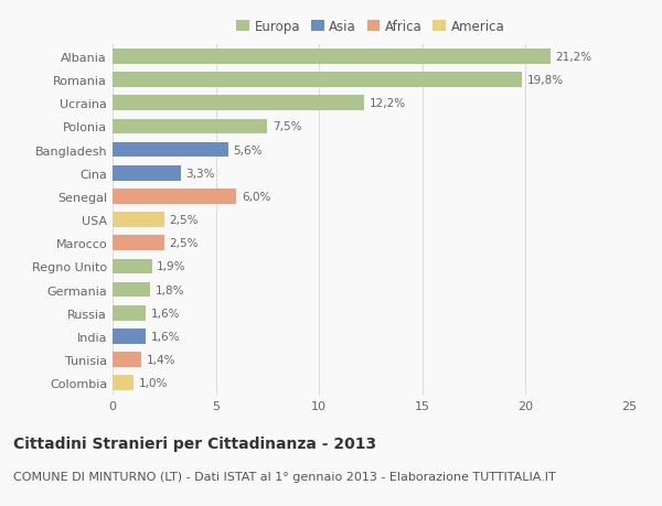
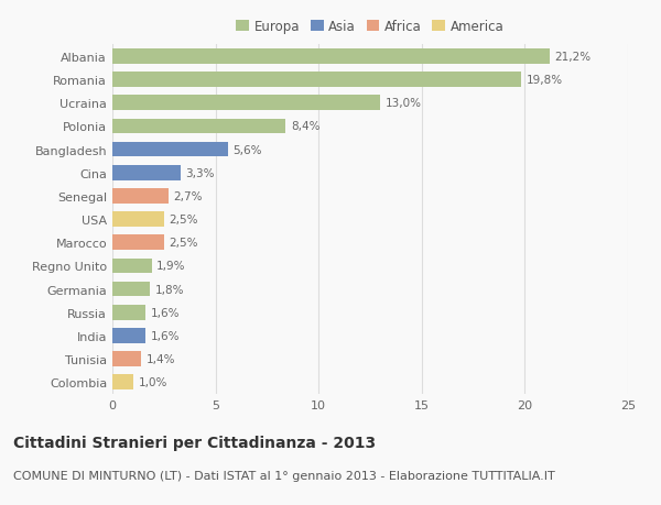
Ucraina: 12,2% -> 13,0%
Polonia: 7,5% -> 8,4%
Senegal: 6,0% -> 2,7%
